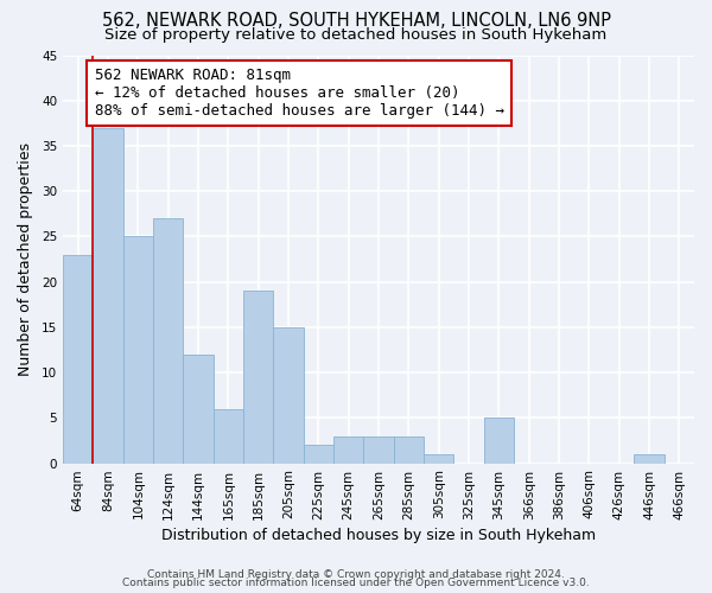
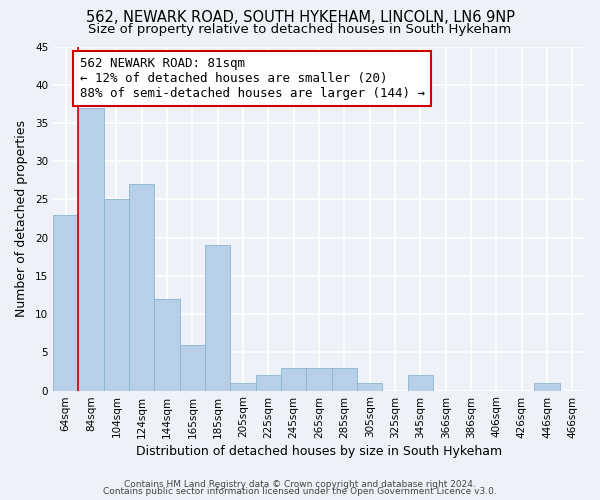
205sqm: 15 -> 1
345sqm: 5 -> 2
